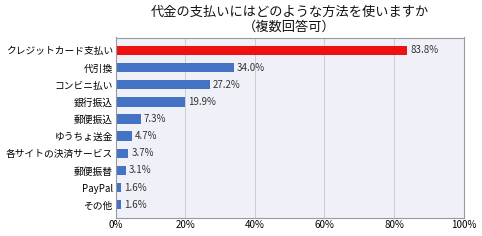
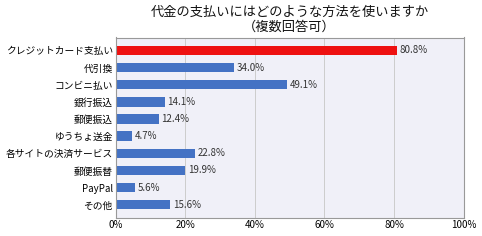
クレジットカード支払い: 83.8% -> 80.8%
コンビニ払い: 27.2% -> 49.1%
銀行振込: 19.9% -> 14.1%
郵便振込: 7.3% -> 12.4%
各サイトの決済サービス: 3.7% -> 22.8%
郵便振替: 3.1% -> 19.9%
PayPal: 1.6% -> 5.6%
その他: 1.6% -> 15.6%
